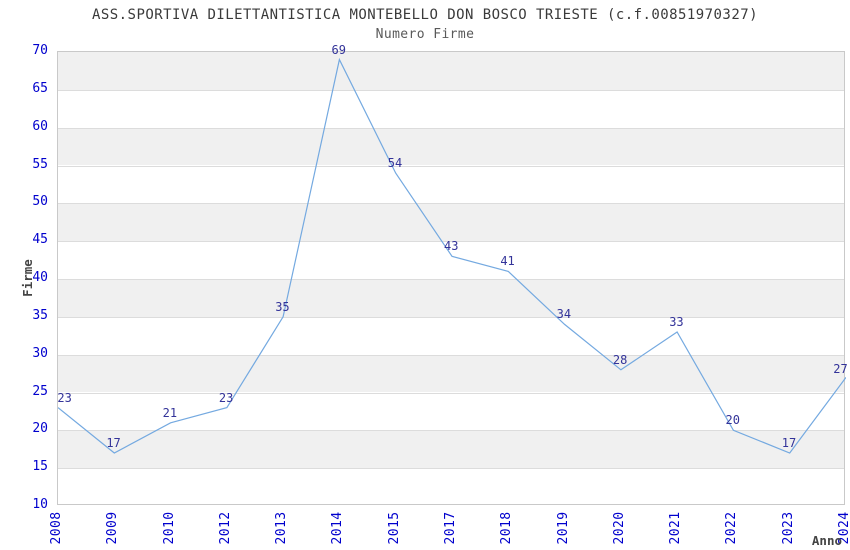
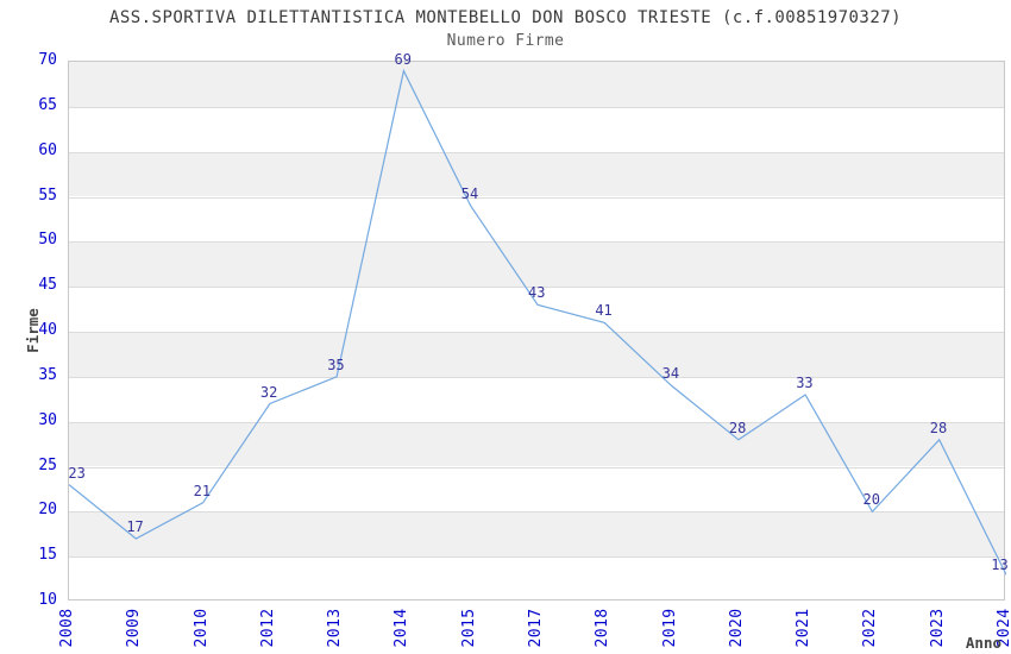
2012: 23 -> 32
2023: 17 -> 28
2024: 27 -> 13
